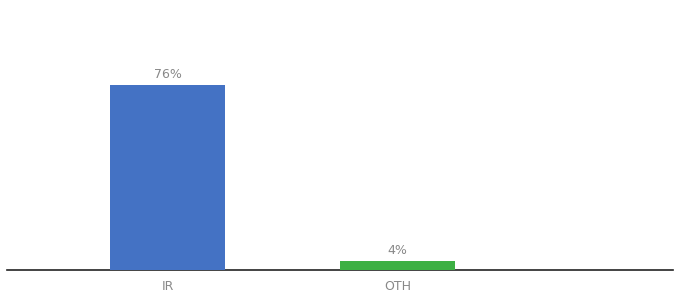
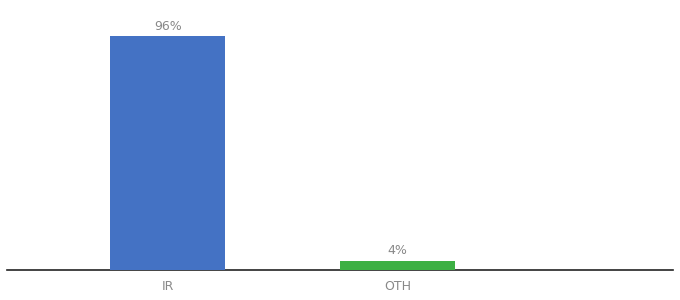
IR: 76% -> 96%
